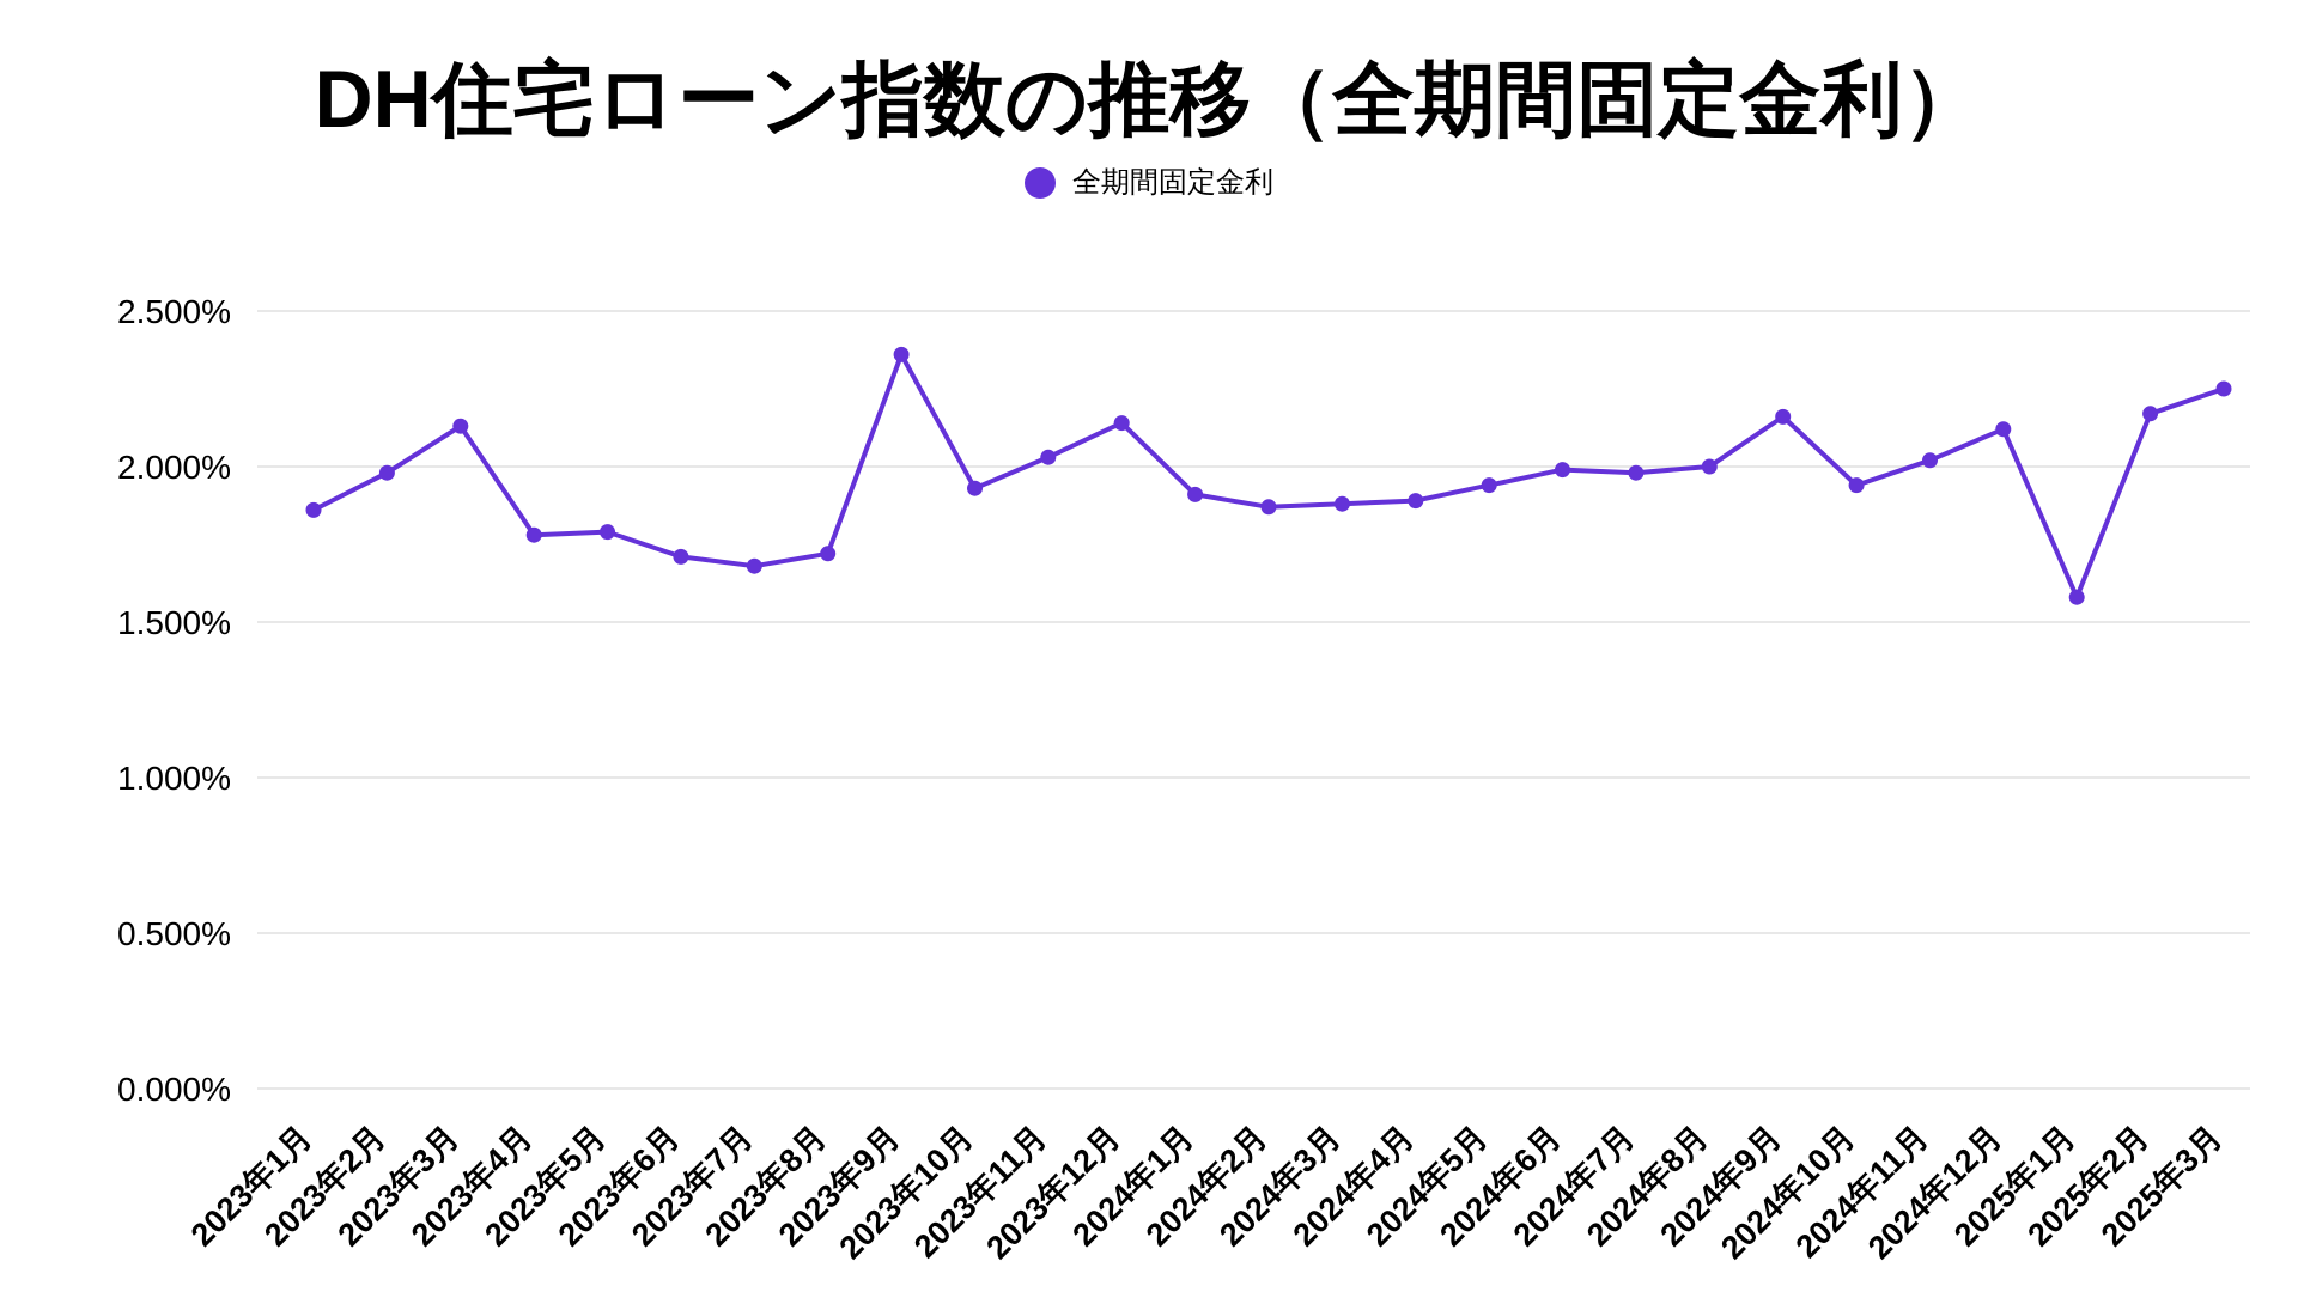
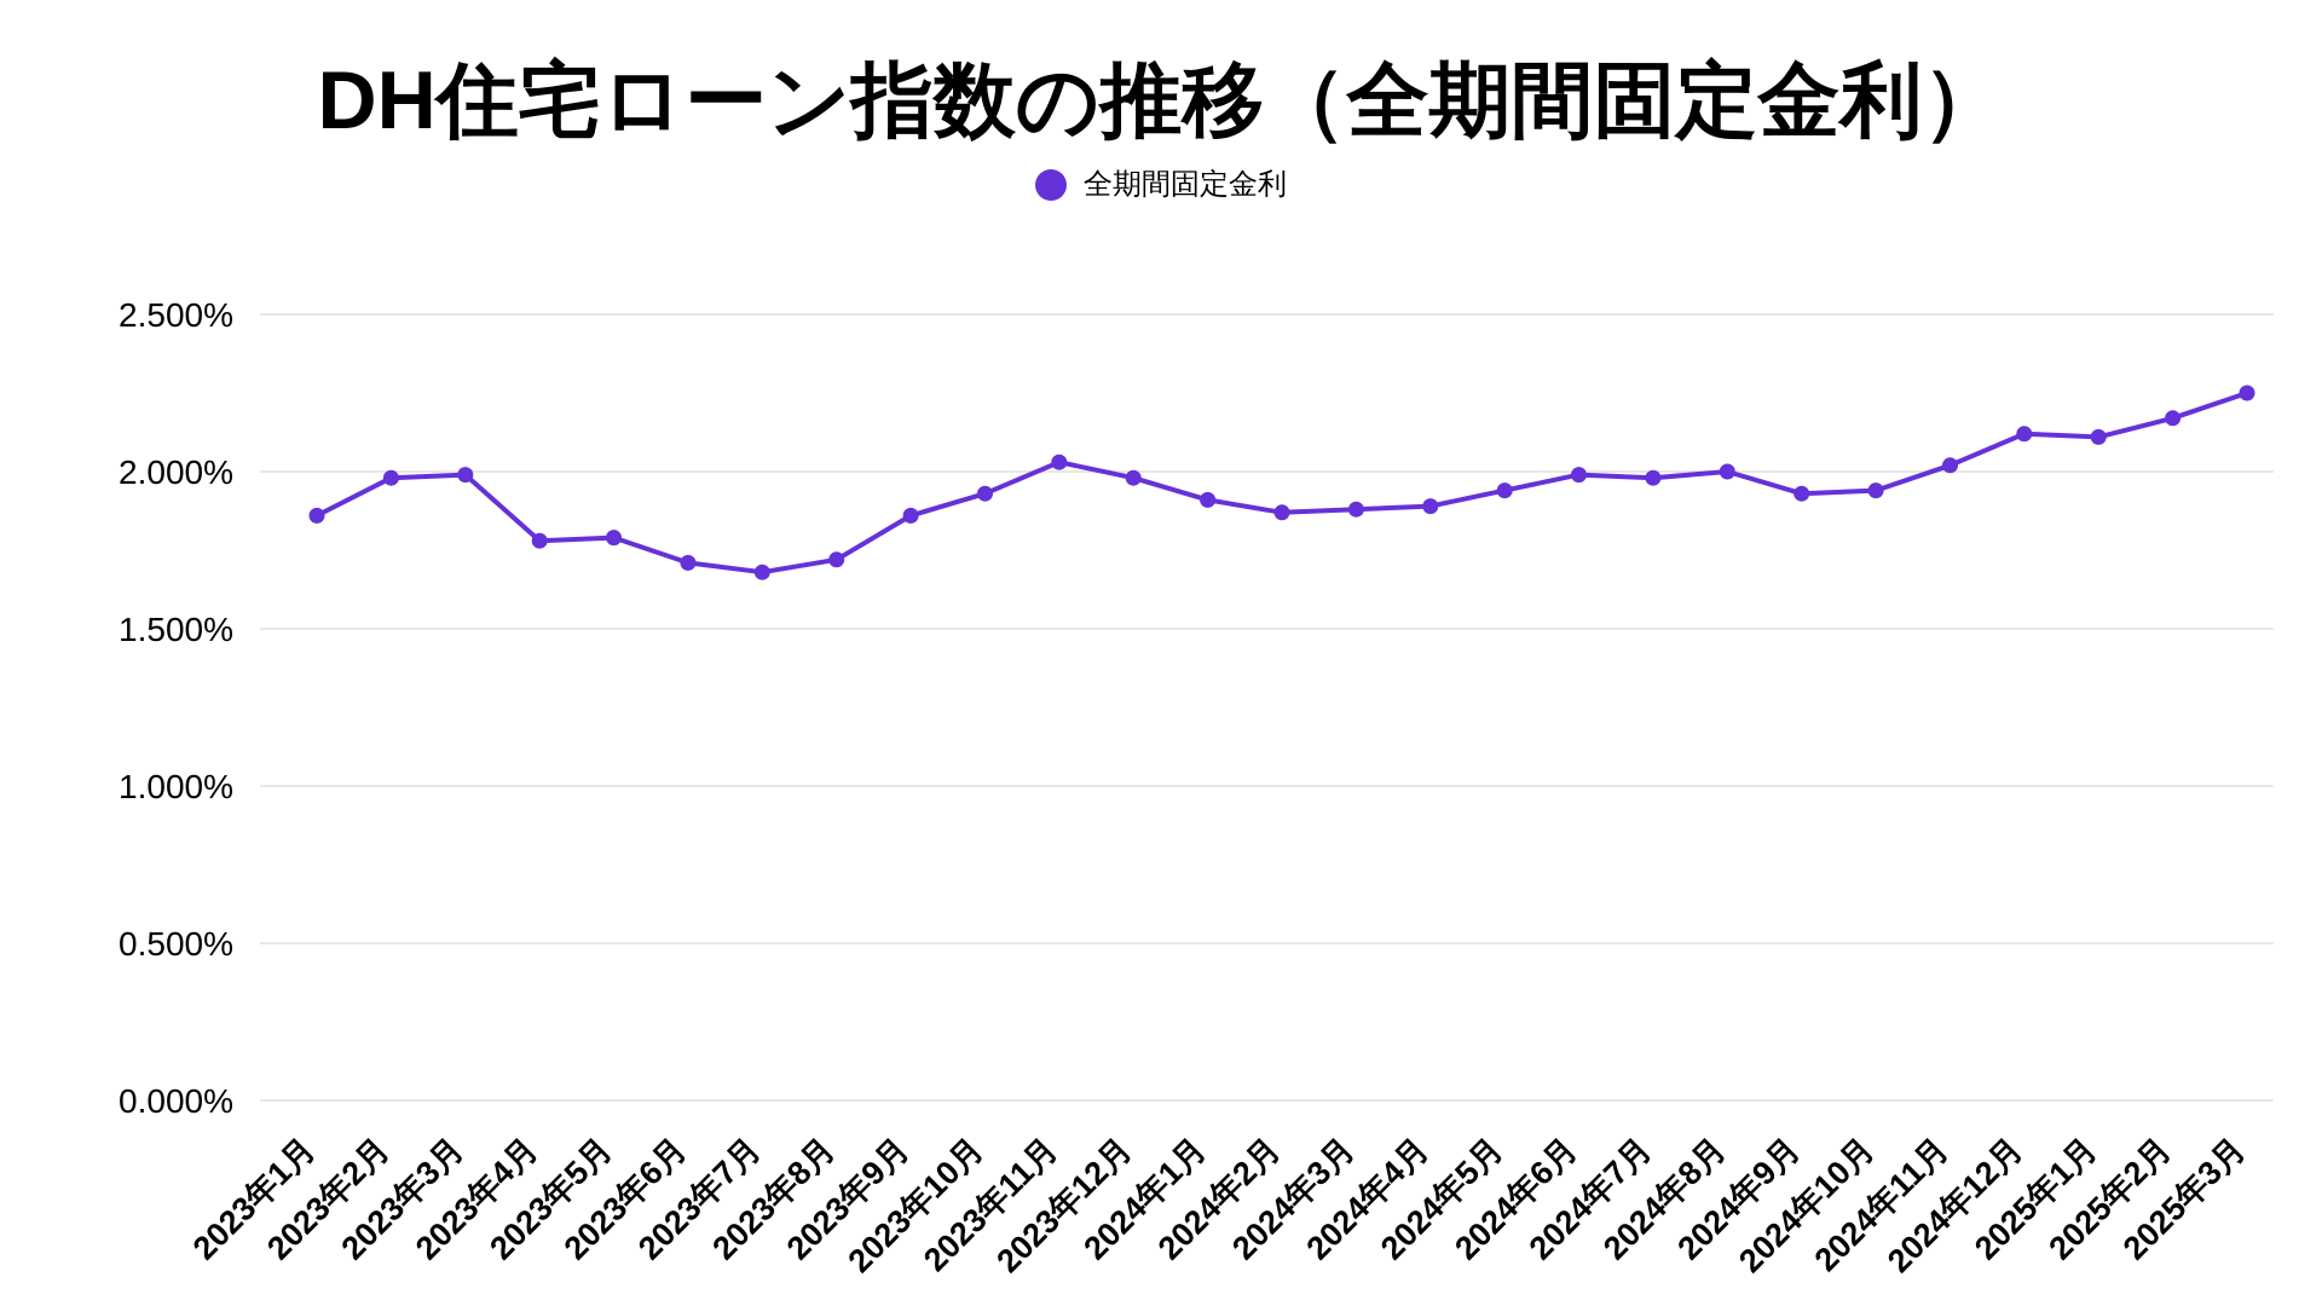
2023年3月: 2.13% -> 1.99%
2023年9月: 2.36% -> 1.86%
2023年12月: 2.14% -> 1.98%
2024年9月: 2.16% -> 1.93%
2025年1月: 1.58% -> 2.11%
